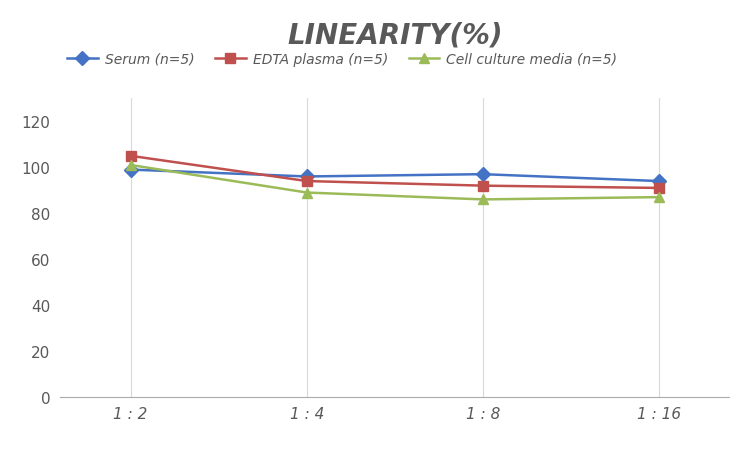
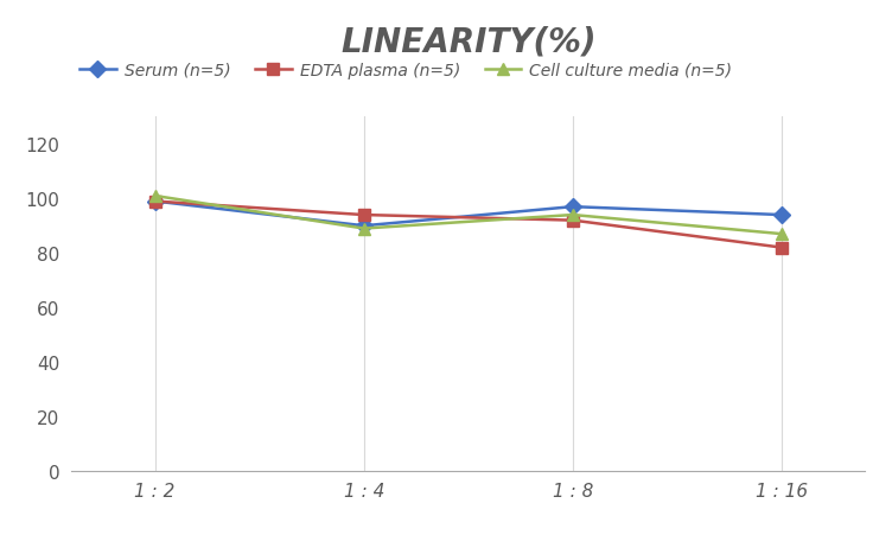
EDTA plasma (n=5)/1 : 2: 105 -> 99
Serum (n=5)/1 : 4: 96 -> 90
Cell culture media (n=5)/1 : 8: 86 -> 94
EDTA plasma (n=5)/1 : 16: 91 -> 82
